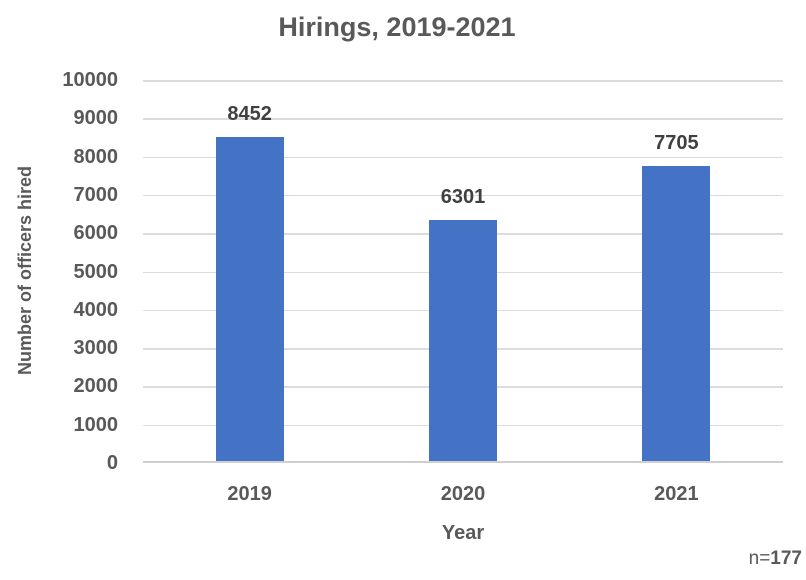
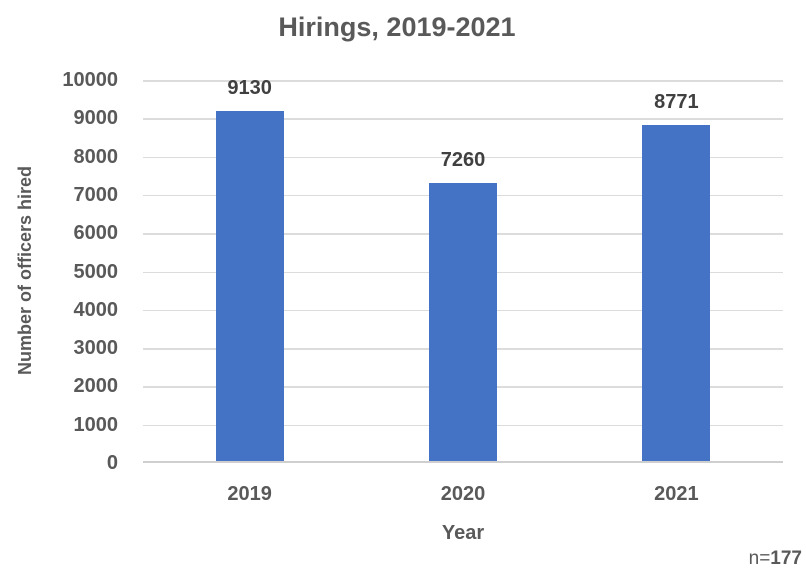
2019: 8452 -> 9130
2020: 6301 -> 7260
2021: 7705 -> 8771
